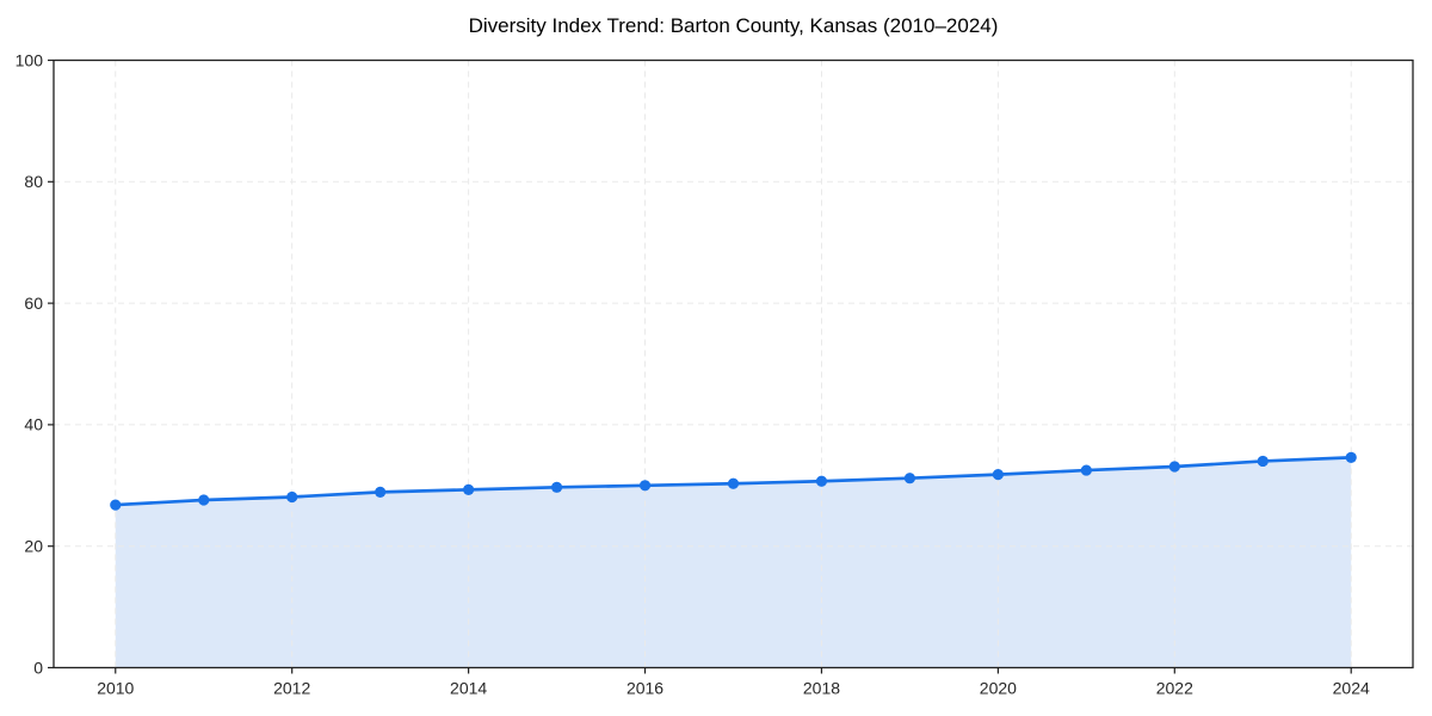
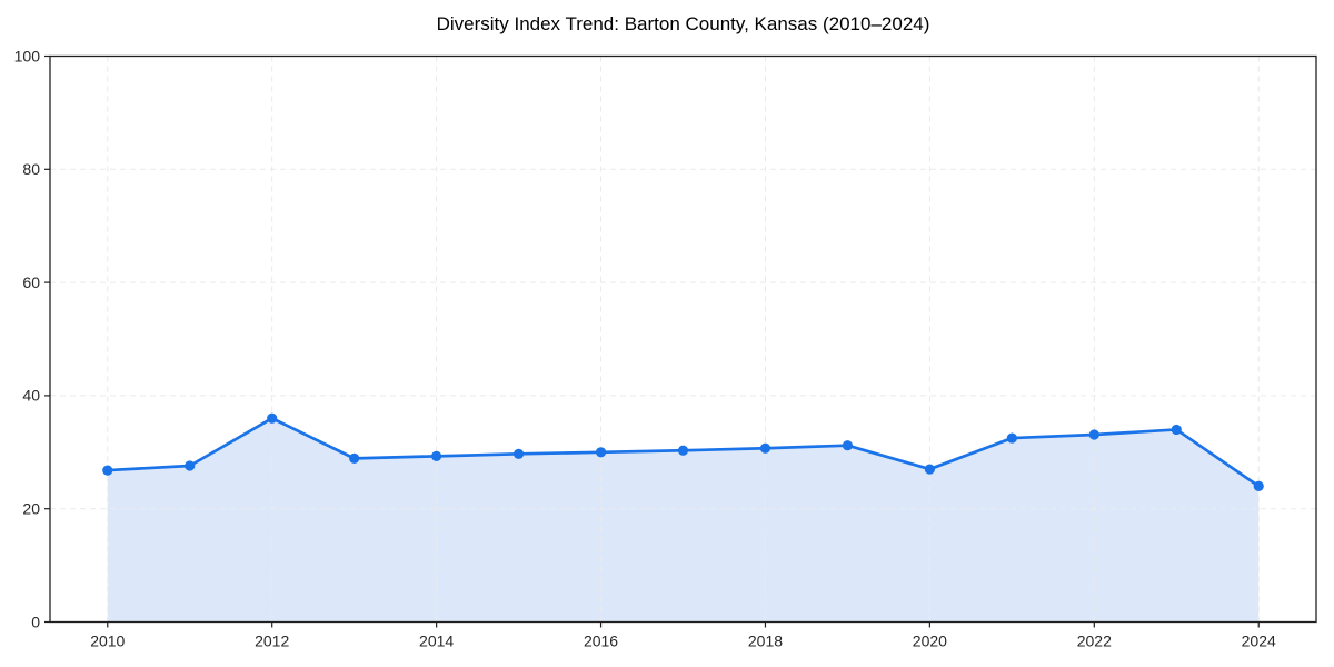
2012: 28 -> 36
2020: 32 -> 27
2024: 35 -> 24
